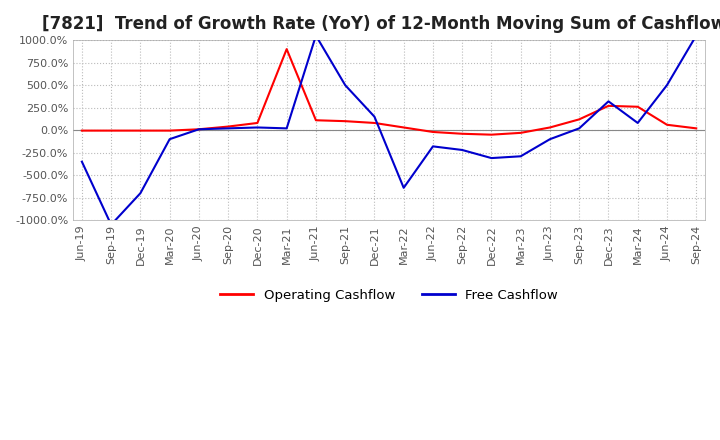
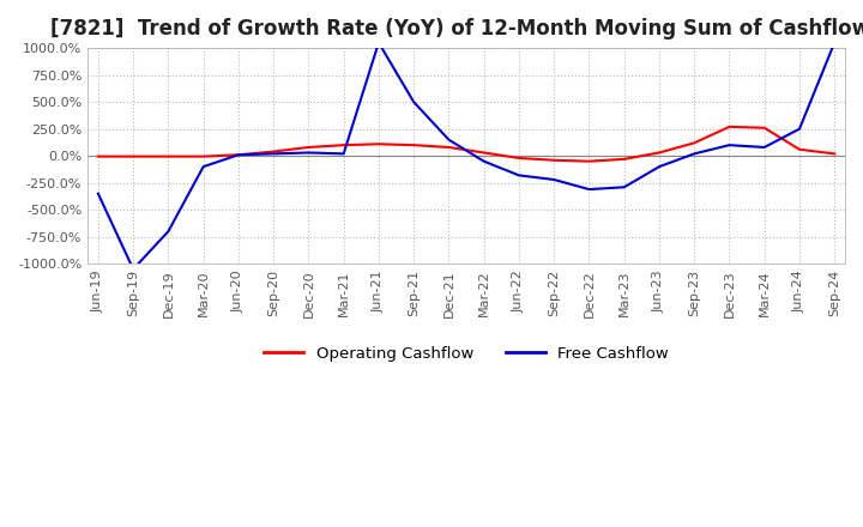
Operating Cashflow/Mar-21: 900% -> 100%
Free Cashflow/Mar-22: -640% -> -50%
Free Cashflow/Dec-23: 320% -> 100%
Free Cashflow/Jun-24: 500% -> 250%
